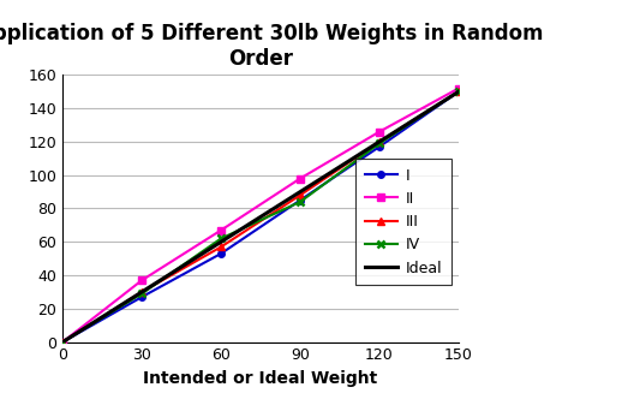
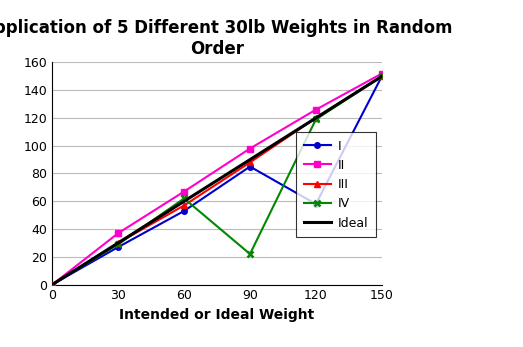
IV/90: 84 -> 22
I/120: 117 -> 58
